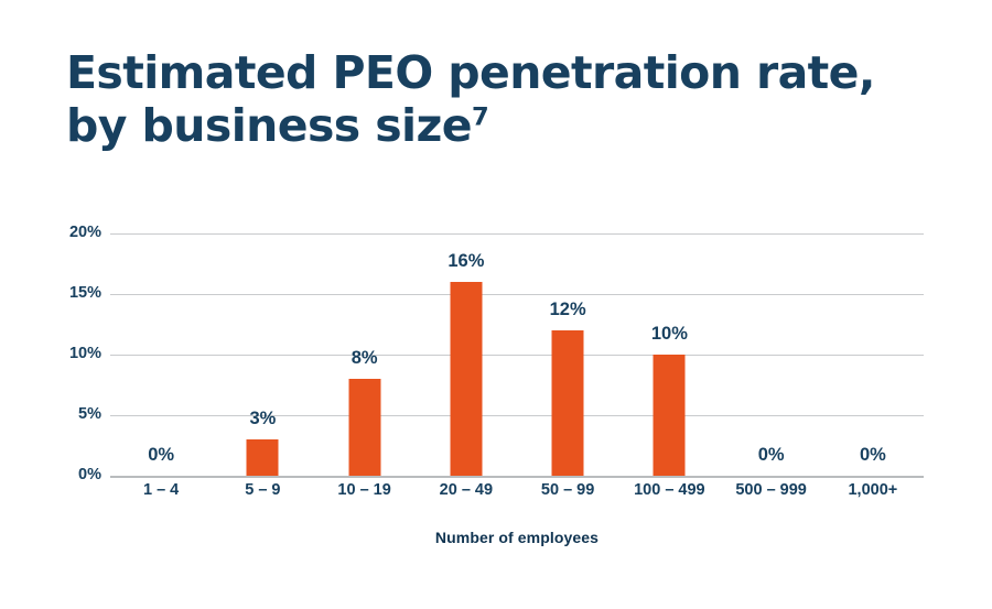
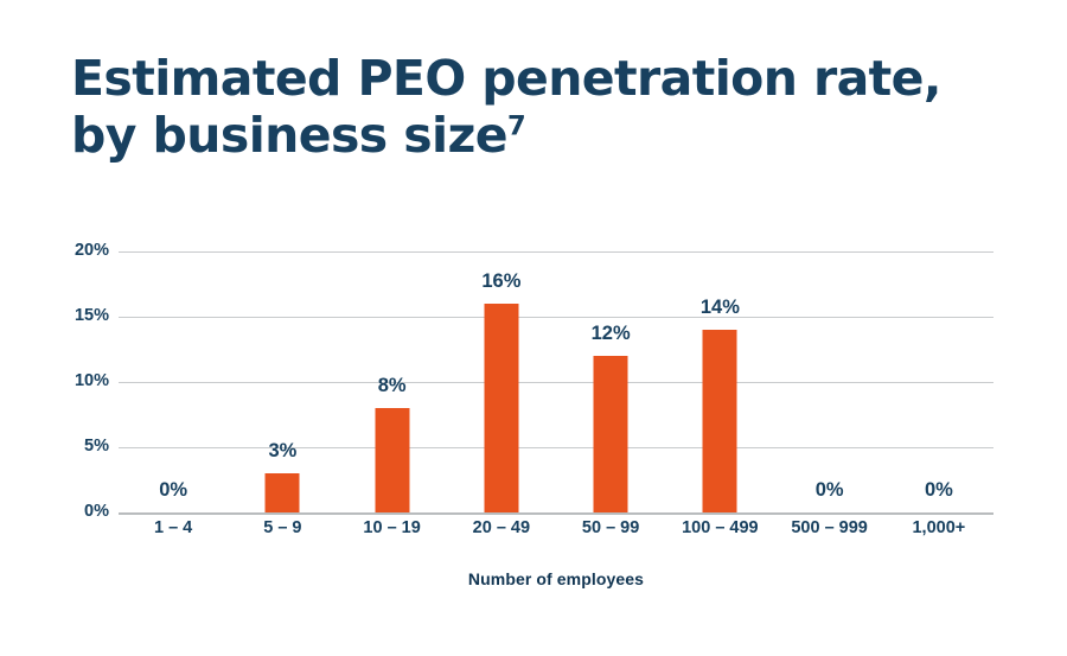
100 – 499: 10% -> 14%
